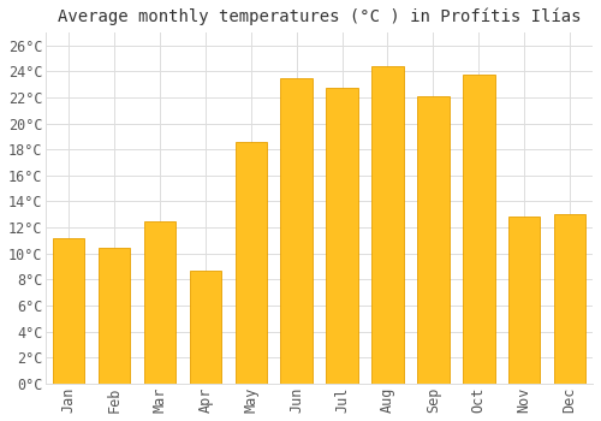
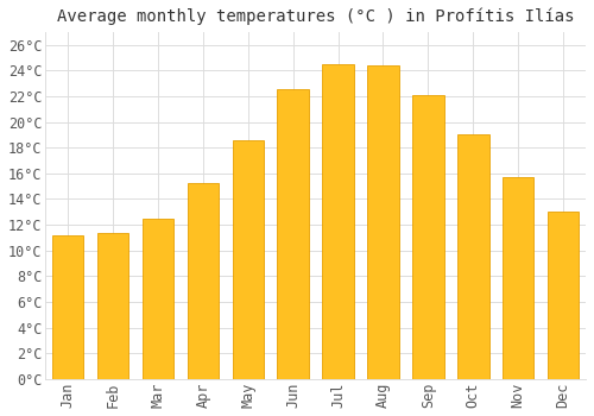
Feb: 10.4°C -> 11.4°C
Apr: 8.7°C -> 15.2°C
Jun: 23.5°C -> 22.5°C
Jul: 22.7°C -> 24.5°C
Oct: 23.7°C -> 19.0°C
Nov: 12.8°C -> 15.7°C
